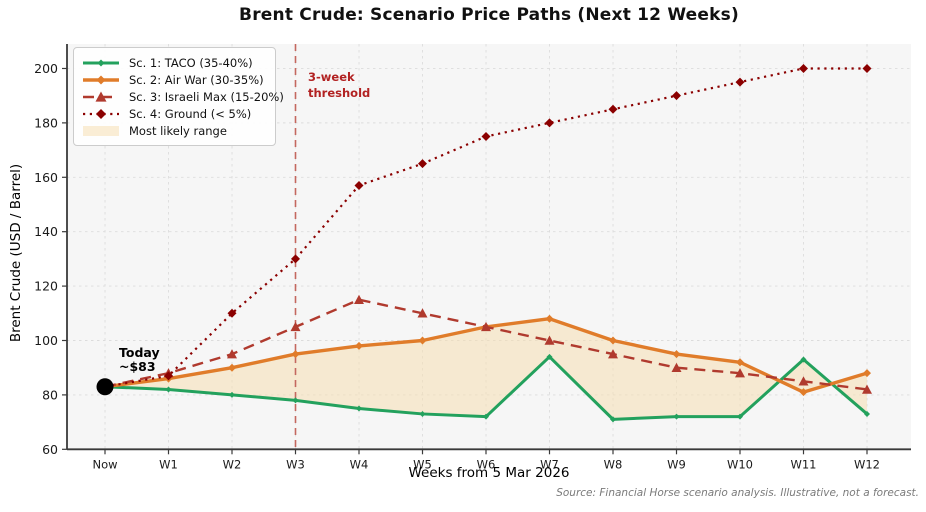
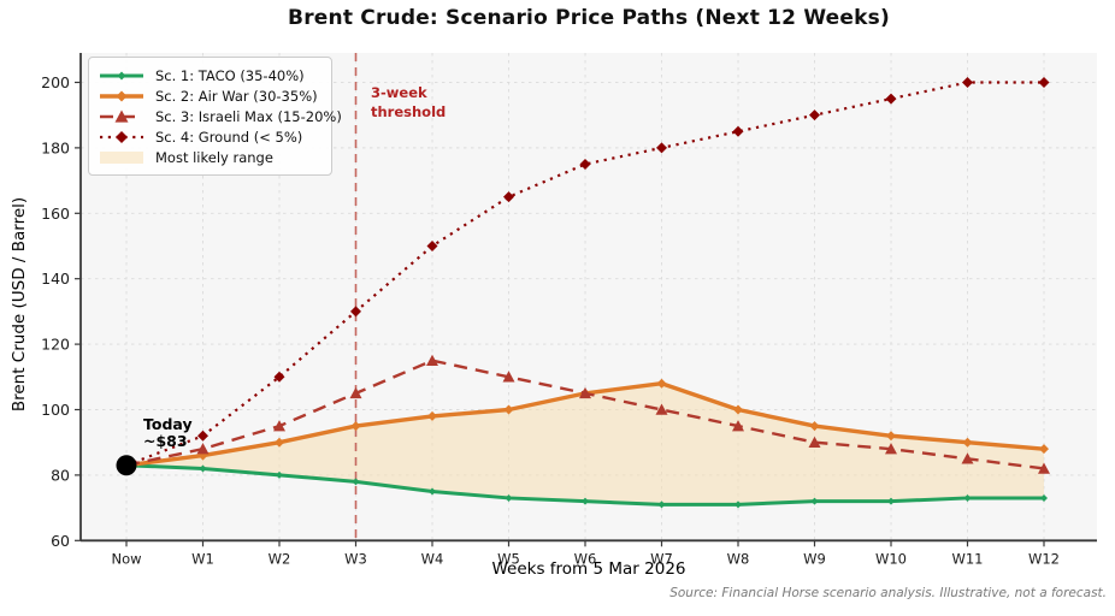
Sc. 4: Ground (< 5%)/W1: 87 -> 92
Sc. 4: Ground (< 5%)/W4: 157 -> 150
Sc. 1: TACO (35-40%)/W7: 94 -> 71
Sc. 1: TACO (35-40%)/W11: 93 -> 73
Sc. 2: Air War (30-35%)/W11: 81 -> 90
